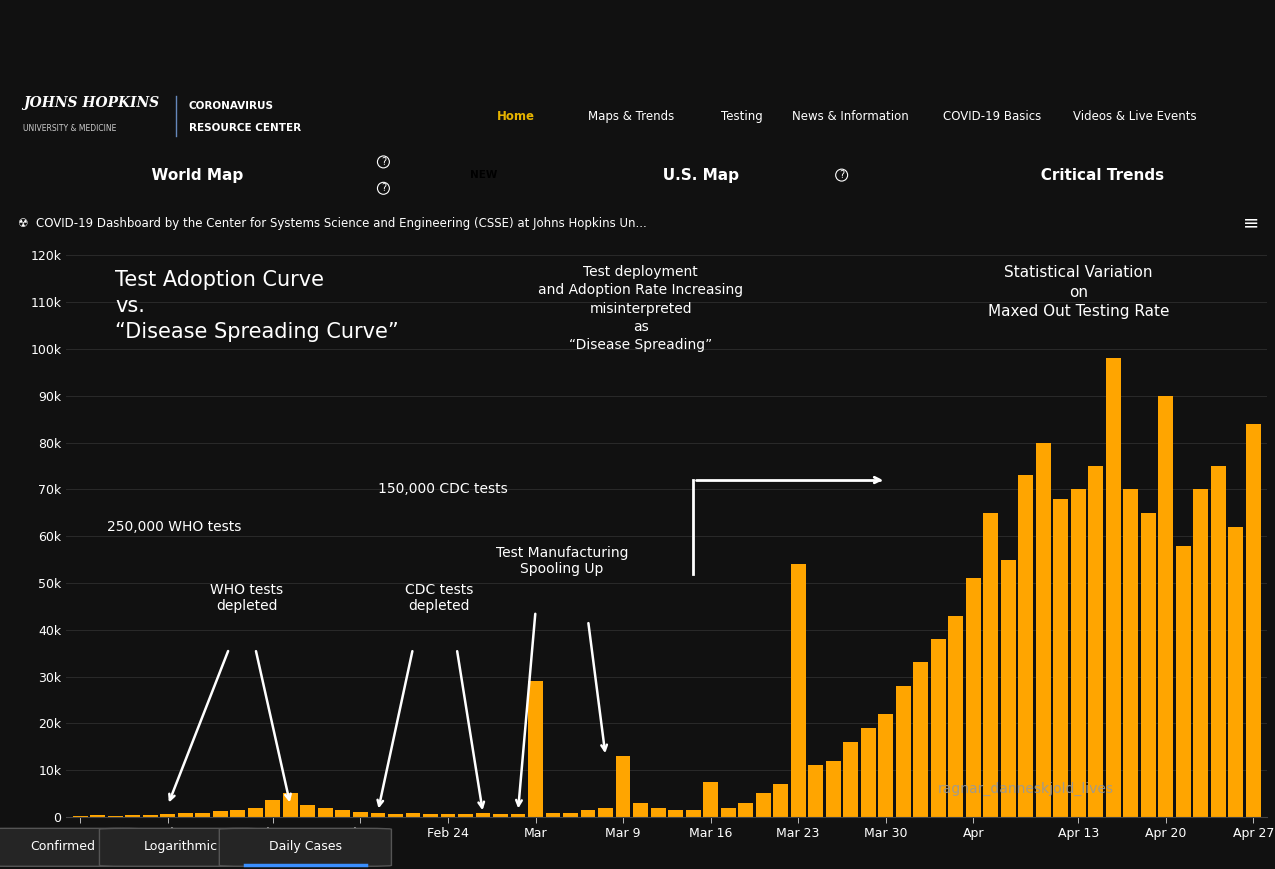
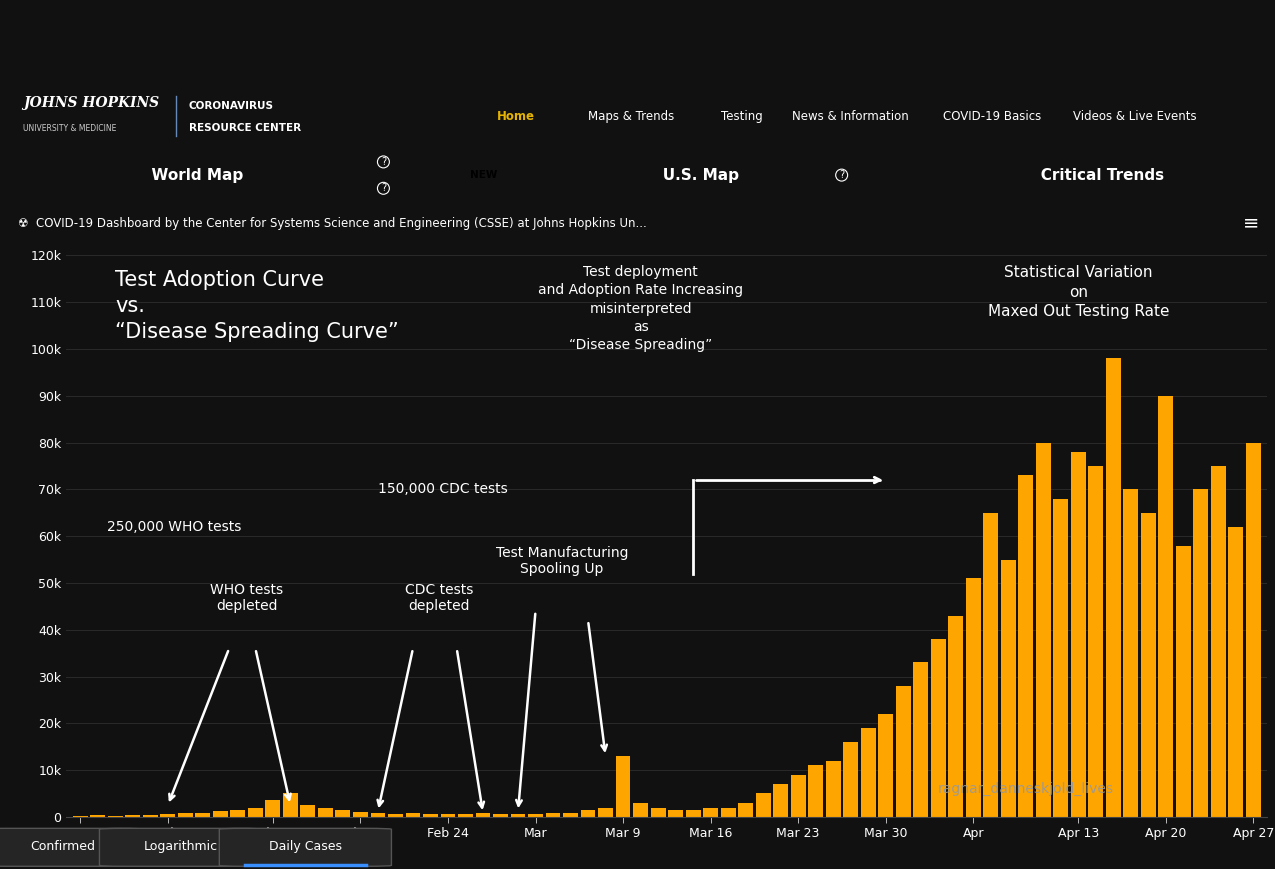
Mar: 29.0k -> 0.7k
Mar 16: 7.5k -> 2.0k
Mar 23: 54.0k -> 9.0k
Apr 13: 70.0k -> 78.0k
Apr 27: 84.0k -> 80.0k
